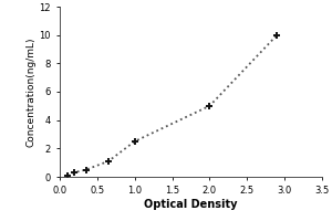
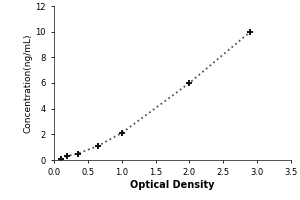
1.0: 2.5 -> 2.1
2.0: 5.0 -> 6.0
